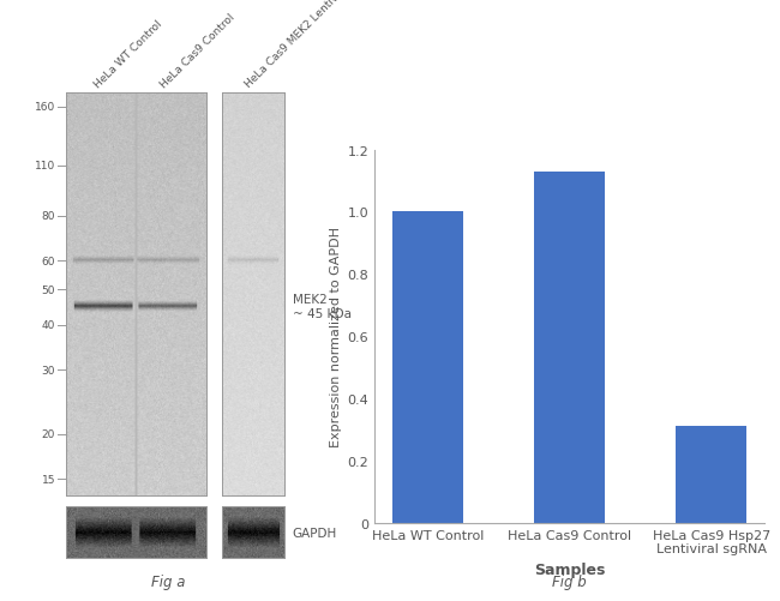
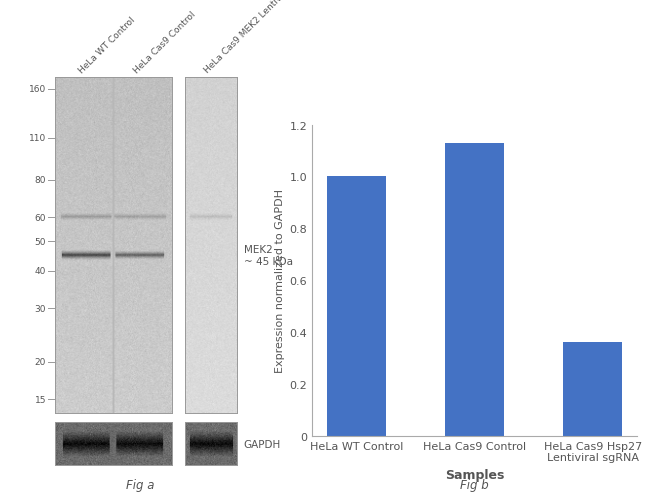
HeLa Cas9 Hsp27 Lentiviral sgRNA: 0.31 -> 0.36
